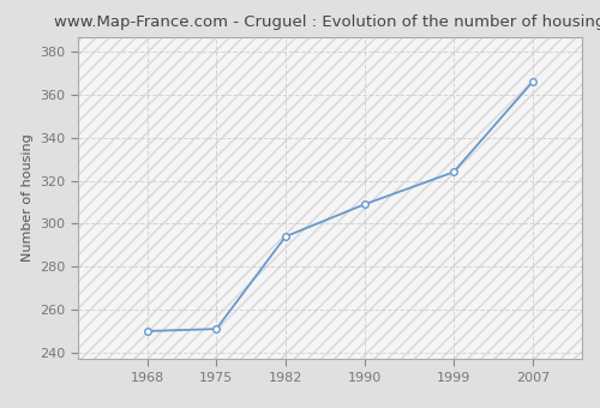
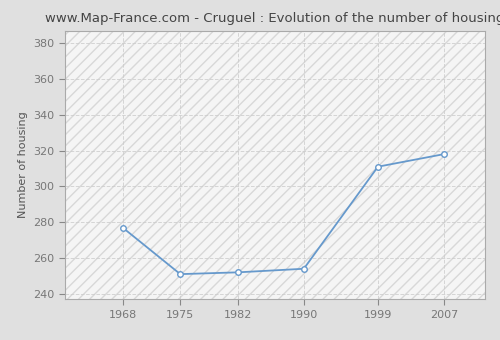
1968: 250 -> 277
1982: 294 -> 252
1990: 309 -> 254
1999: 324 -> 311
2007: 366 -> 318
